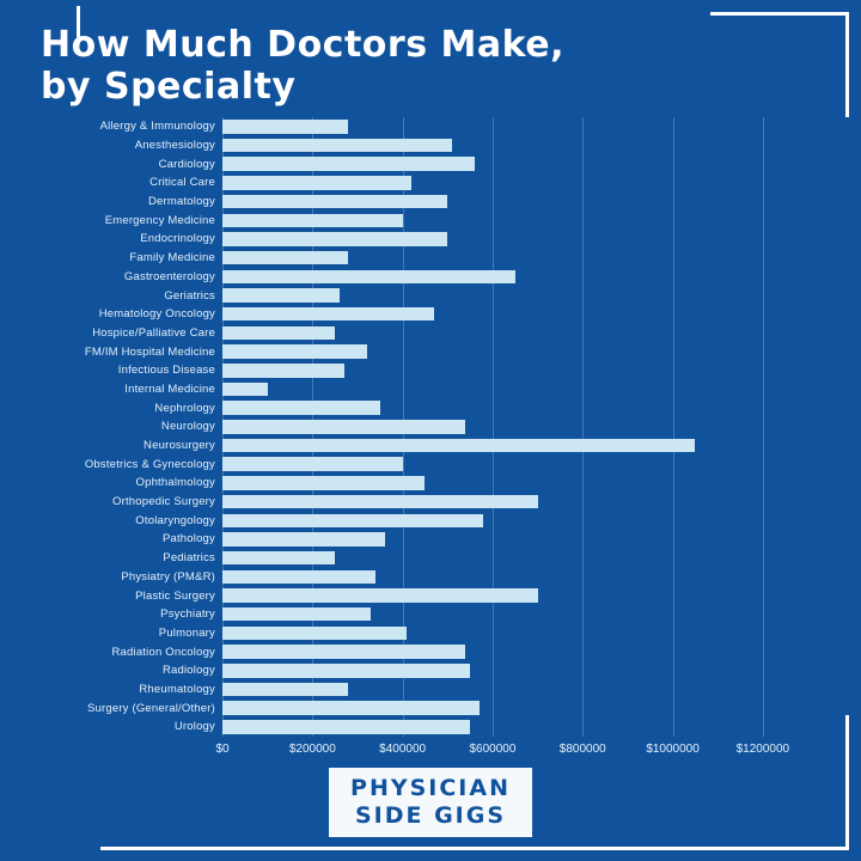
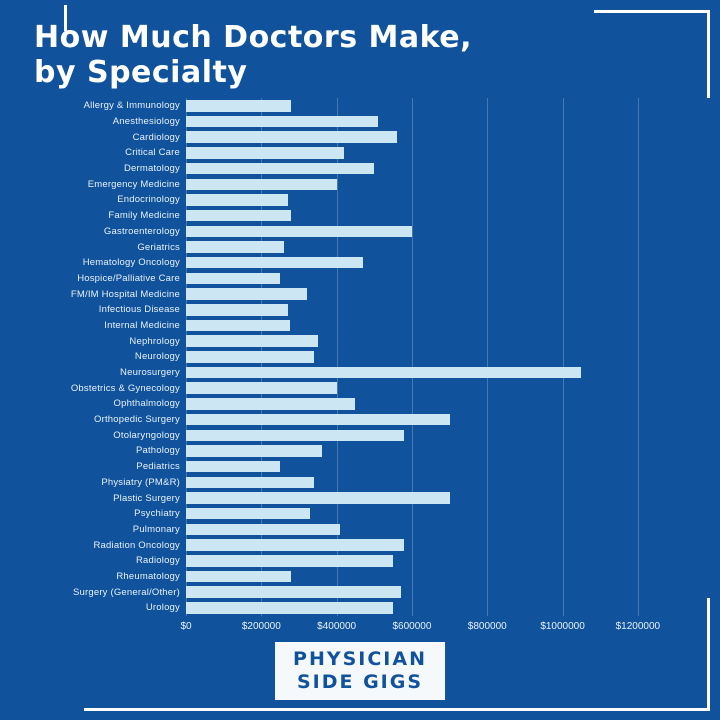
Endocrinology: $500000 -> $270000
Gastroenterology: $650000 -> $600000
Internal Medicine: $100000 -> $280000
Neurology: $540000 -> $340000
Radiation Oncology: $540000 -> $580000
